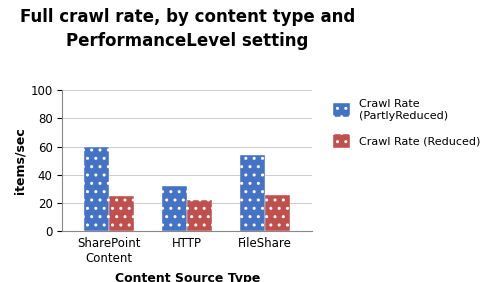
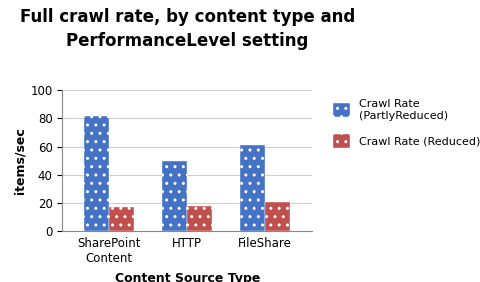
Crawl Rate (PartlyReduced)/SharePoint Content: 60 -> 82
Crawl Rate (Reduced)/SharePoint Content: 25 -> 17
Crawl Rate (PartlyReduced)/HTTP: 32 -> 50
Crawl Rate (Reduced)/HTTP: 22 -> 18
Crawl Rate (PartlyReduced)/FileShare: 54 -> 61
Crawl Rate (Reduced)/FileShare: 26 -> 21
